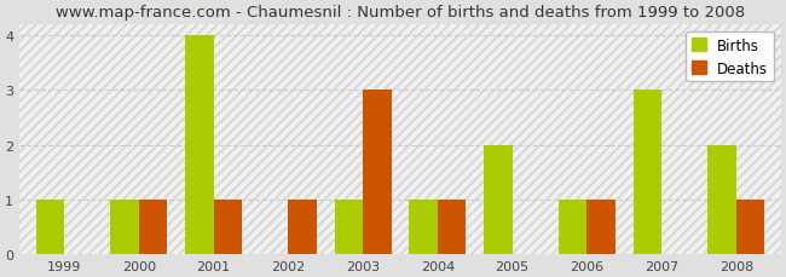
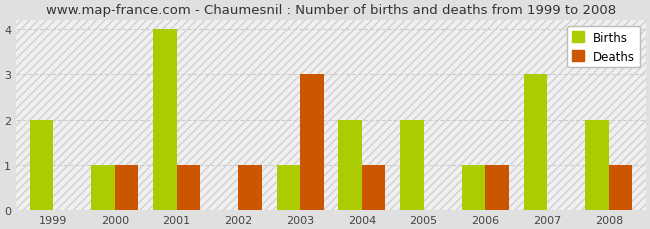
Births/1999: 1 -> 2
Births/2004: 1 -> 2
